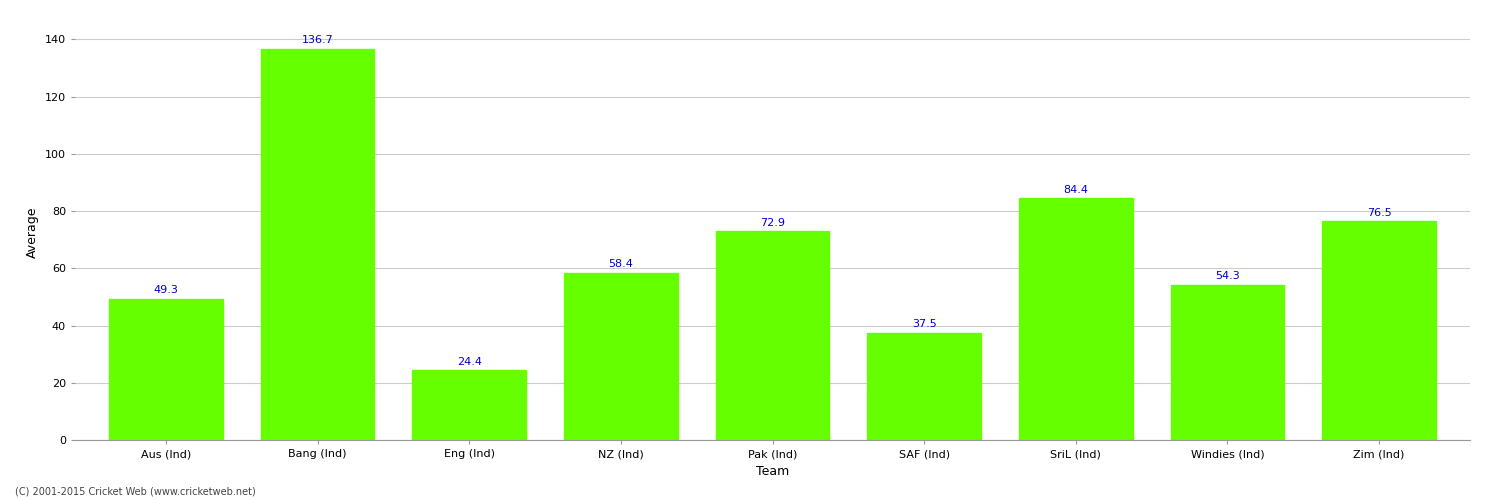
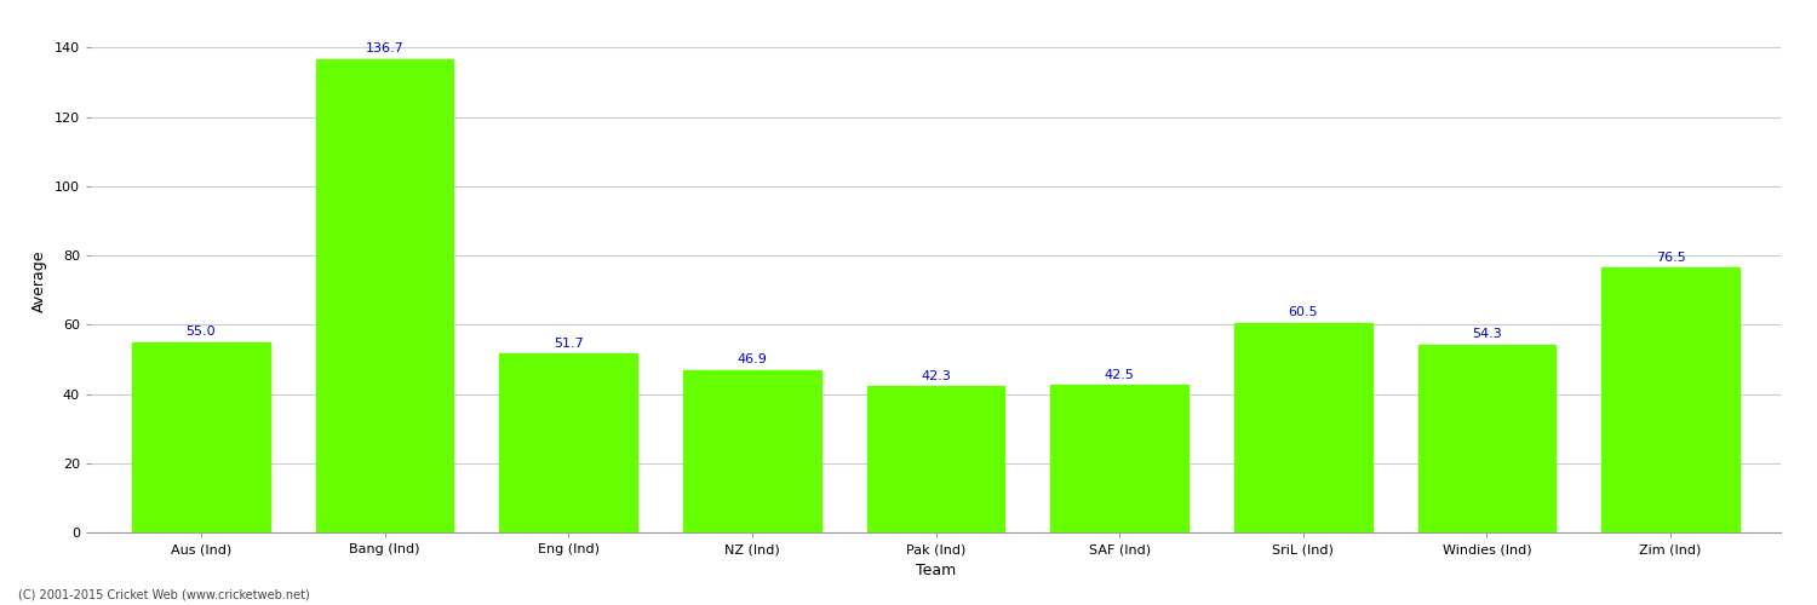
Aus (Ind): 49.3 -> 55.0
Eng (Ind): 24.4 -> 51.7
NZ (Ind): 58.4 -> 46.9
Pak (Ind): 72.9 -> 42.3
SAF (Ind): 37.5 -> 42.5
SriL (Ind): 84.4 -> 60.5
